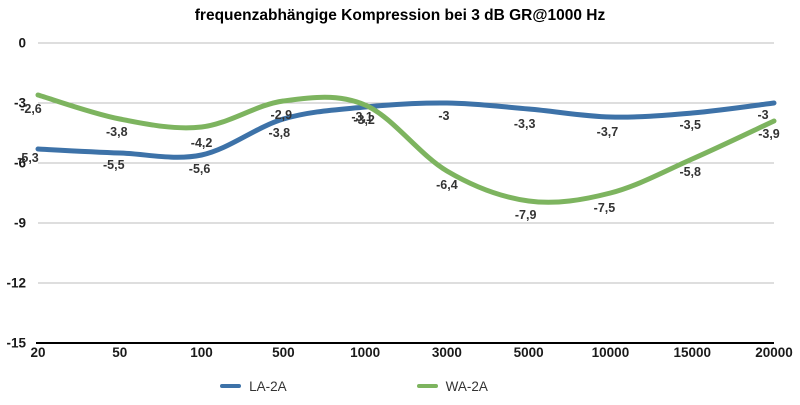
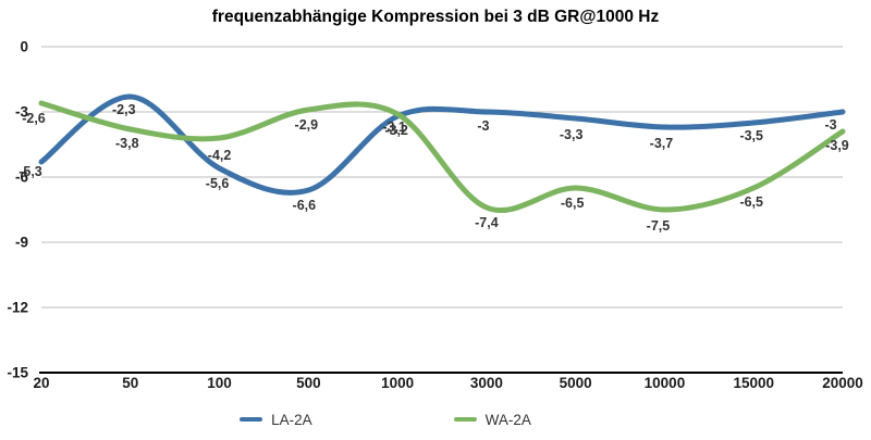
LA-2A/50: -5,5 -> -2,3
LA-2A/500: -3,8 -> -6,6
WA-2A/3000: -6,4 -> -7,4
WA-2A/5000: -7,9 -> -6,5
WA-2A/15000: -5,8 -> -6,5
